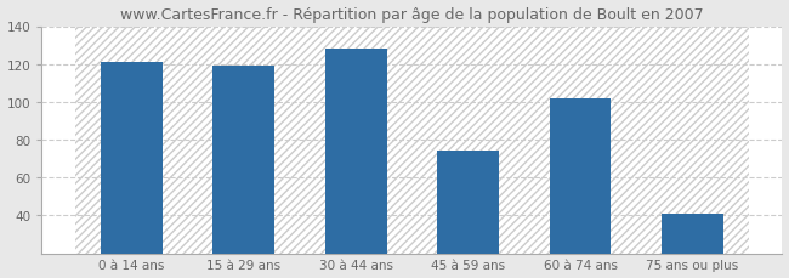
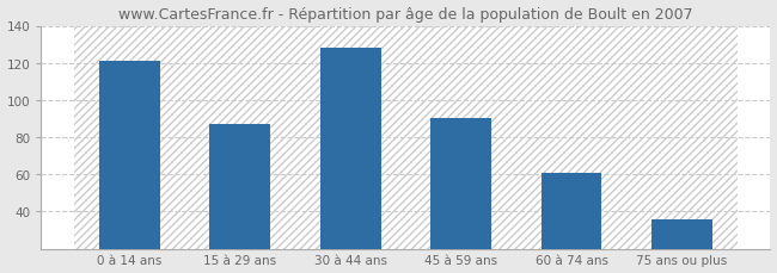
15 à 29 ans: 119 -> 87
45 à 59 ans: 74 -> 90
60 à 74 ans: 102 -> 61
75 ans ou plus: 41 -> 36
